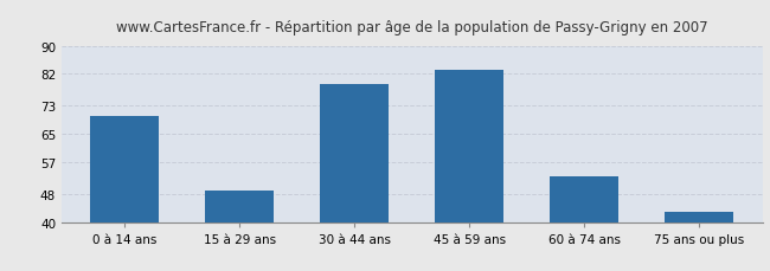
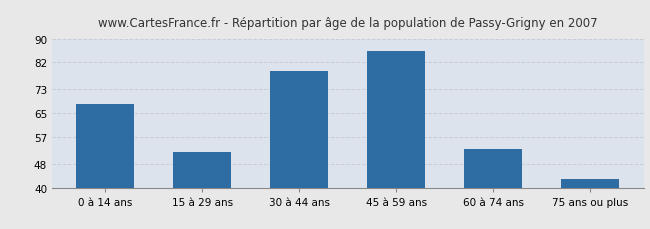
0 à 14 ans: 70 -> 68
15 à 29 ans: 49 -> 52
45 à 59 ans: 83 -> 86
